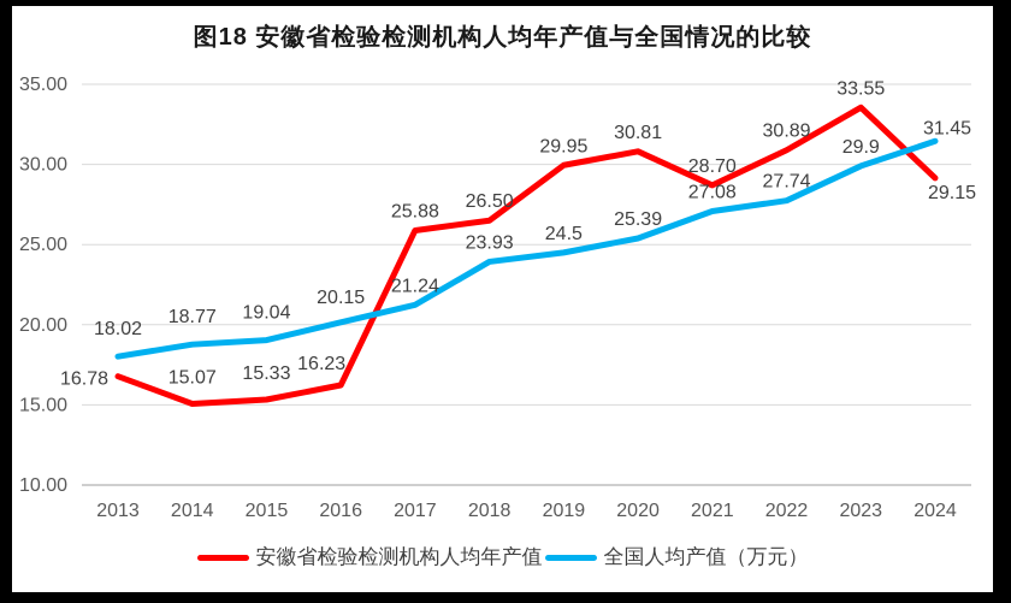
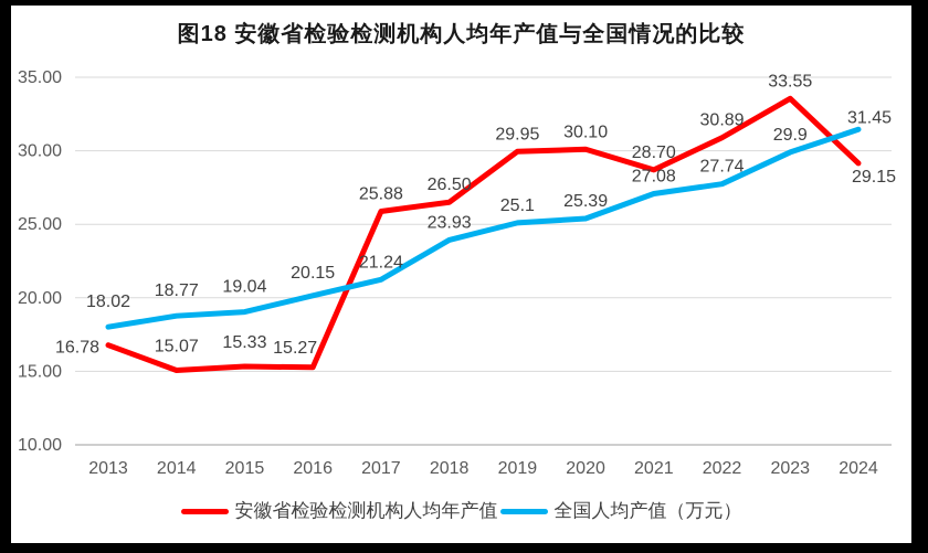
安徽省检验检测机构人均年产值/2016: 16.23 -> 15.27
全国人均产值（万元）/2019: 24.5 -> 25.1
安徽省检验检测机构人均年产值/2020: 30.81 -> 30.10
